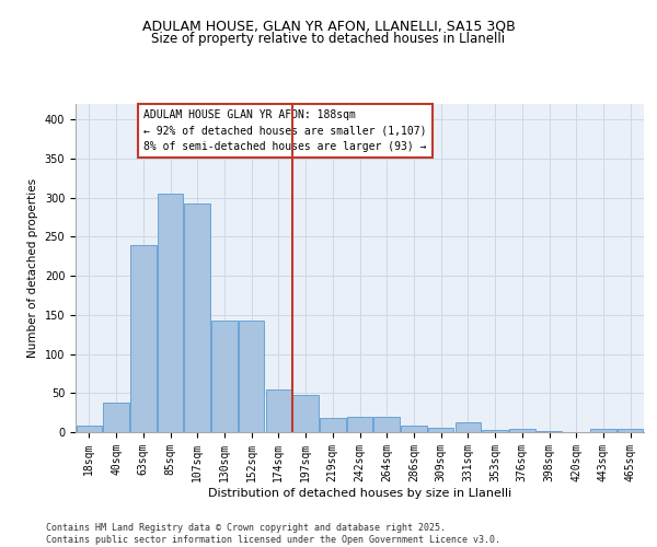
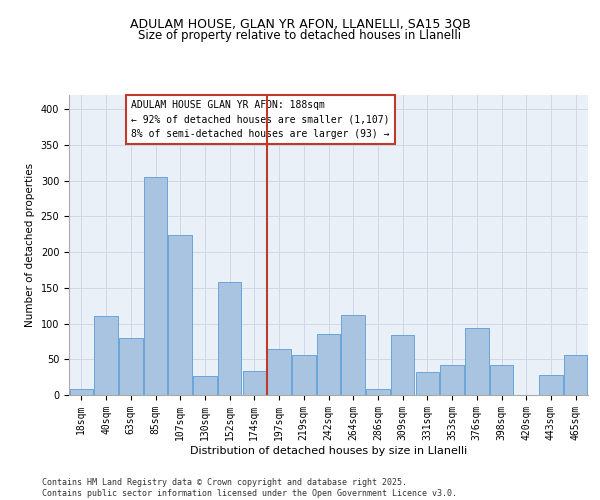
40sqm: 38 -> 110
63sqm: 240 -> 80
107sqm: 292 -> 224
130sqm: 143 -> 26
152sqm: 143 -> 158
174sqm: 55 -> 34
197sqm: 47 -> 64
219sqm: 18 -> 56
242sqm: 19 -> 86
264sqm: 20 -> 112
309sqm: 5 -> 84
331sqm: 12 -> 32
353sqm: 3 -> 42
376sqm: 4 -> 94
398sqm: 1 -> 42
443sqm: 4 -> 28
465sqm: 4 -> 56
